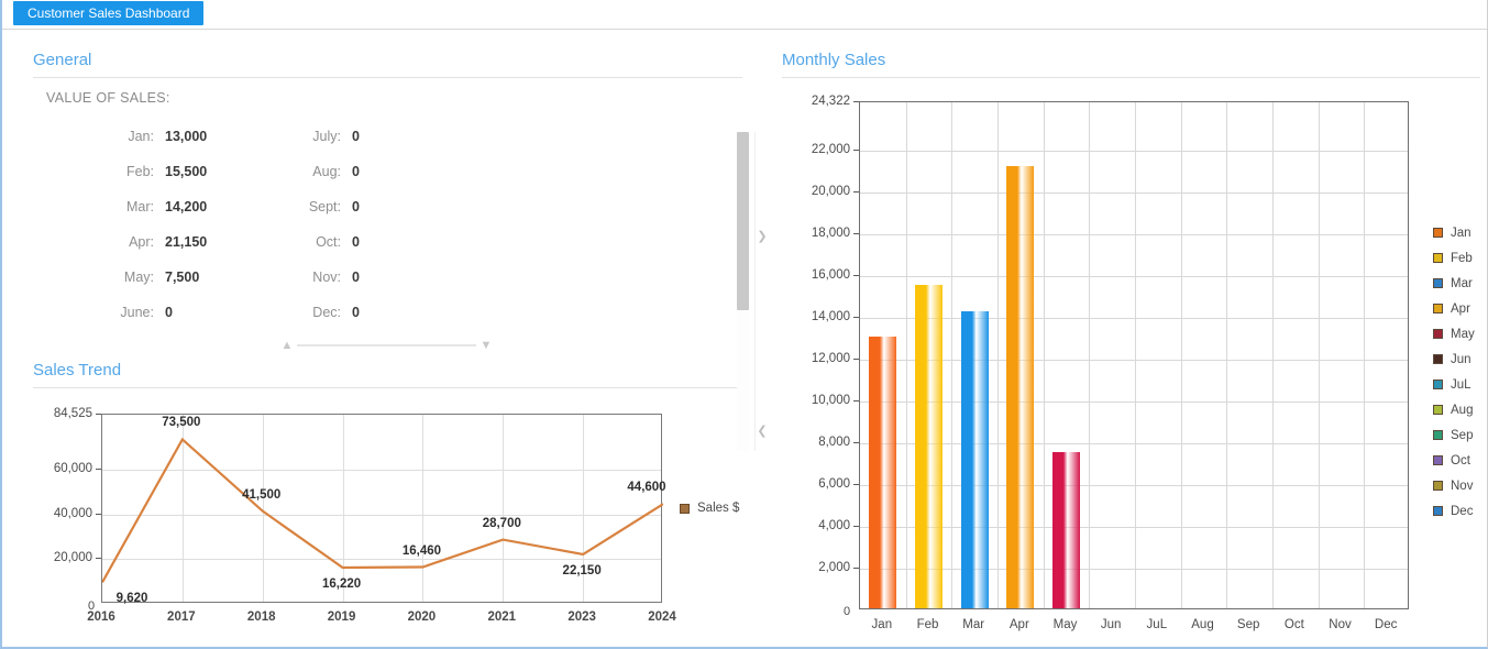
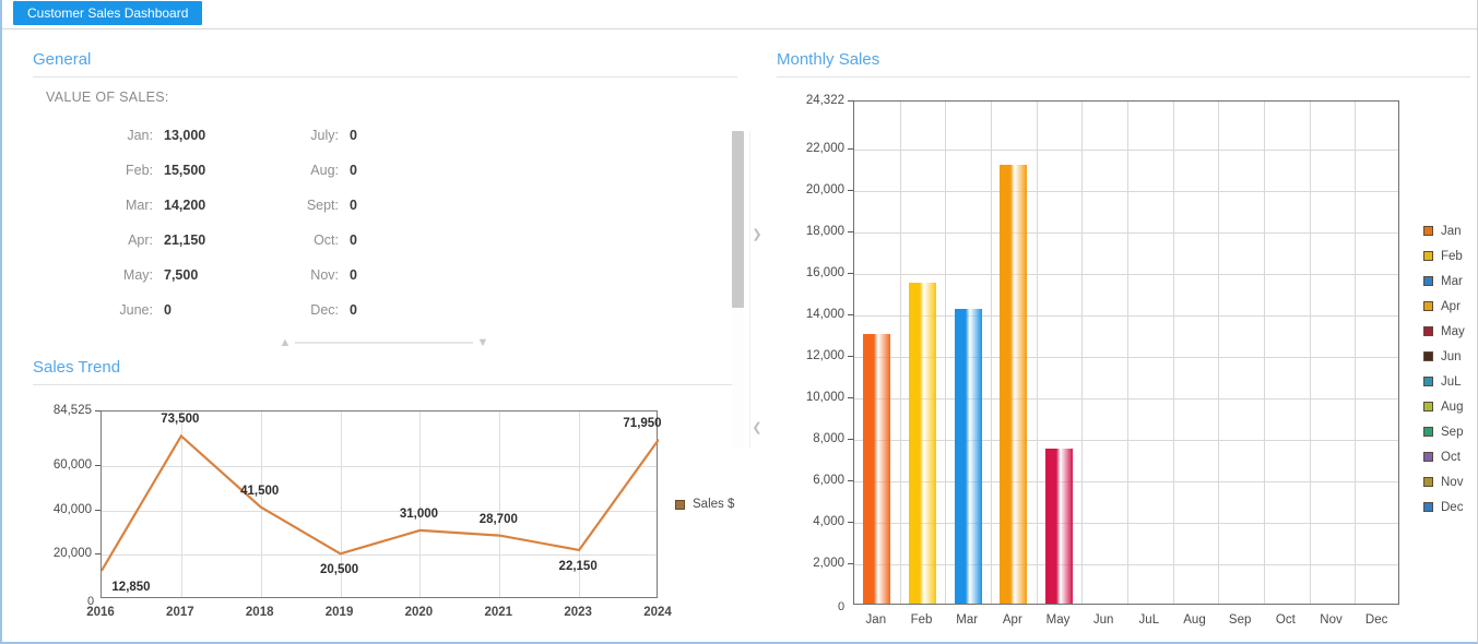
Sales Trend/2016: 9,620 -> 12,850
Sales Trend/2019: 16,220 -> 20,500
Sales Trend/2020: 16,460 -> 31,000
Sales Trend/2024: 44,600 -> 71,950
